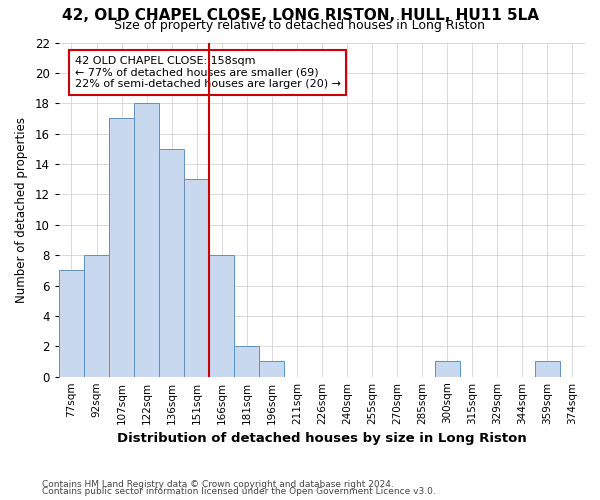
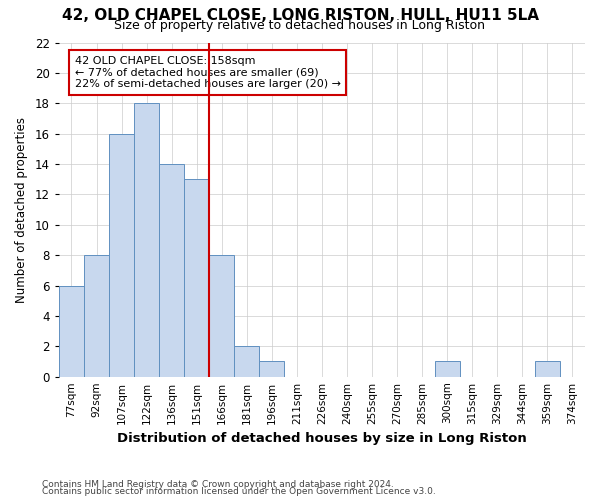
77sqm: 7 -> 6
107sqm: 17 -> 16
136sqm: 15 -> 14
